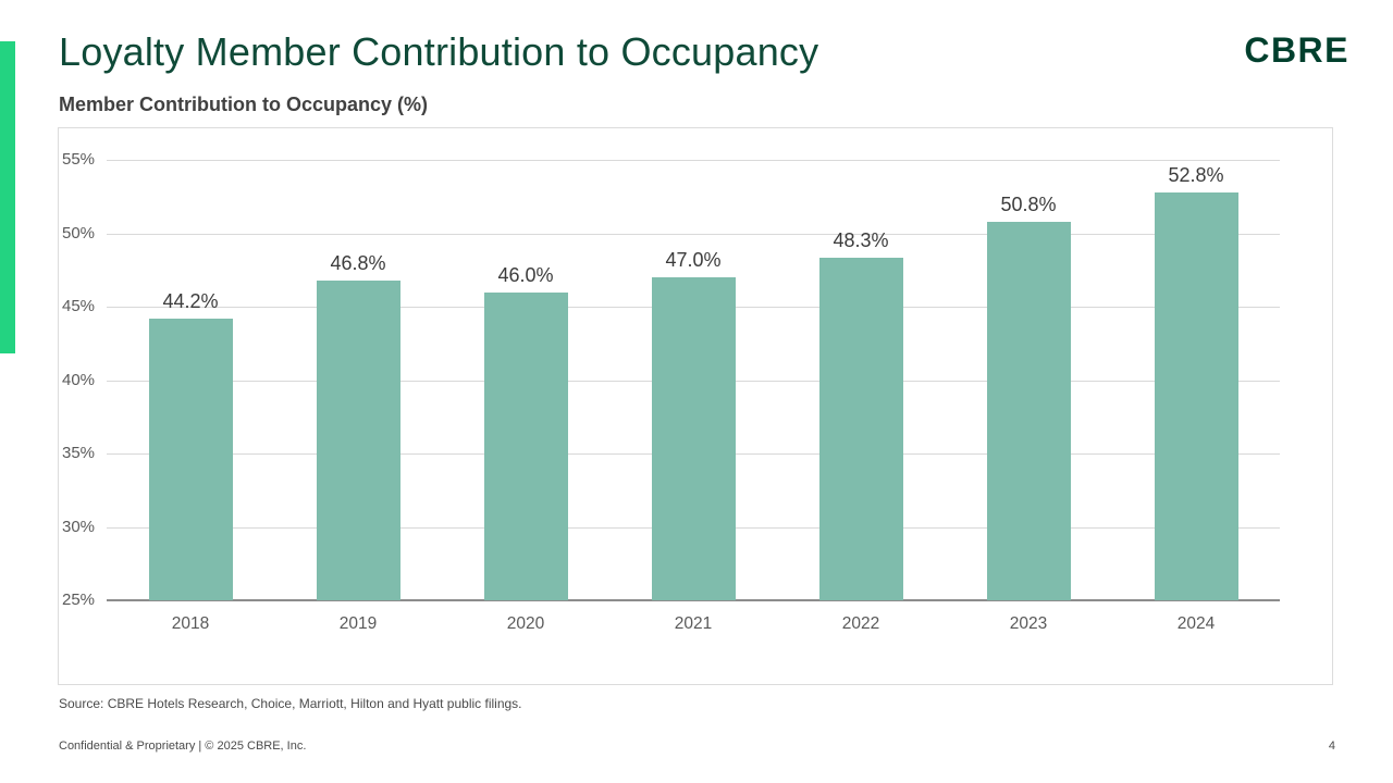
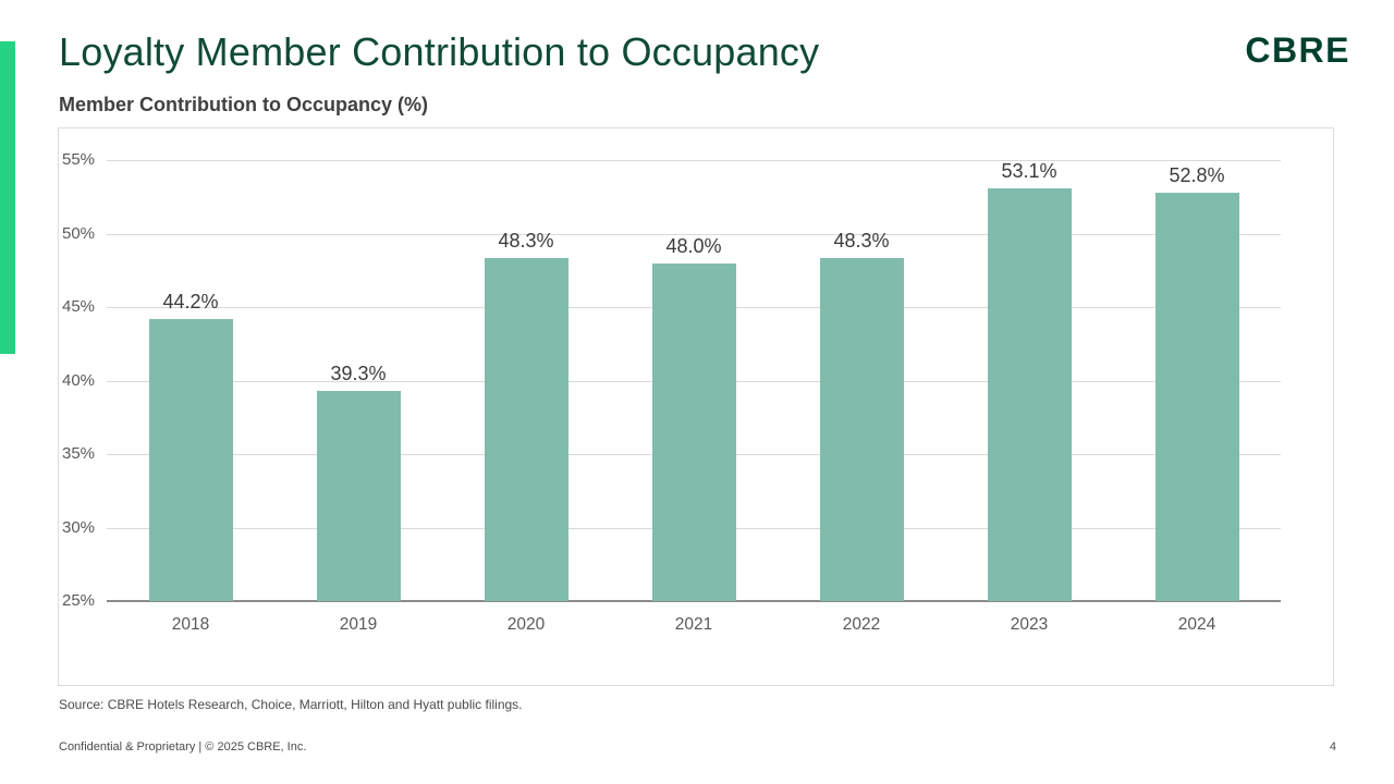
2019: 46.8% -> 39.3%
2020: 46.0% -> 48.3%
2021: 47.0% -> 48.0%
2023: 50.8% -> 53.1%
